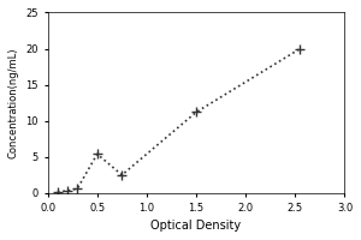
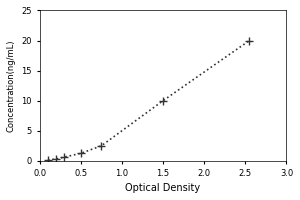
0.5: 5.4 -> 1.2
1.5: 11.2 -> 10.0
